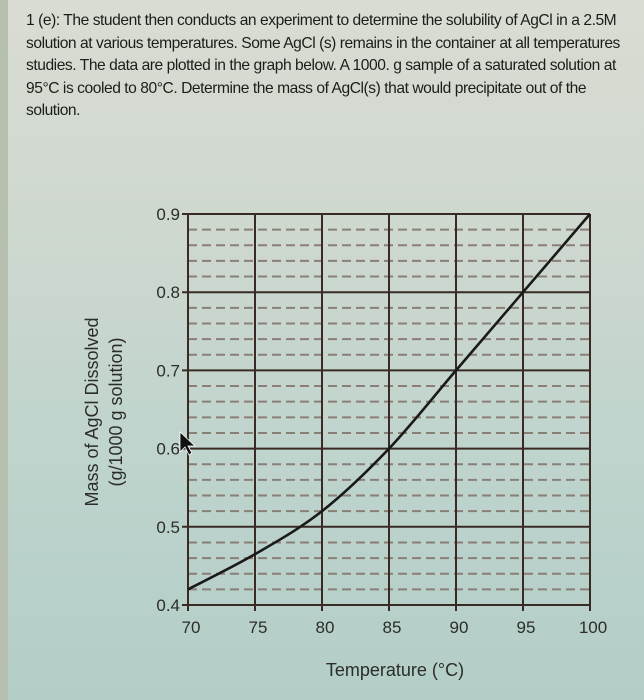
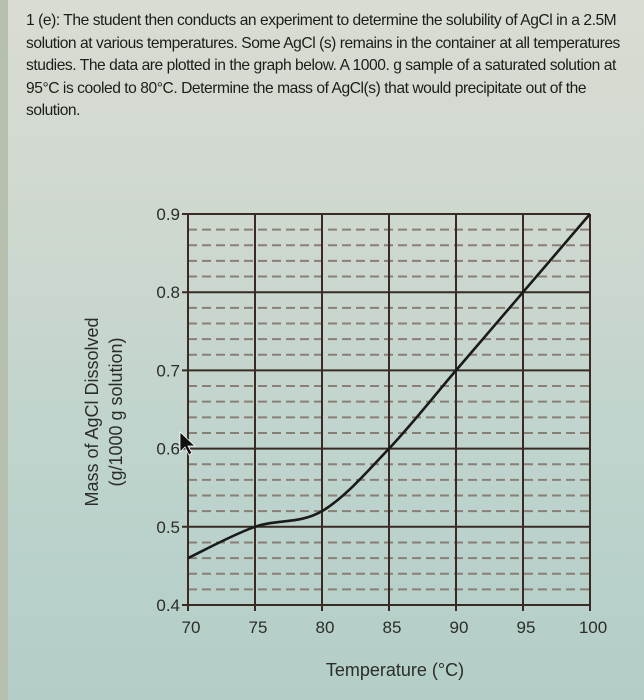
70: 0.42 -> 0.46
75: 0.47 -> 0.50
